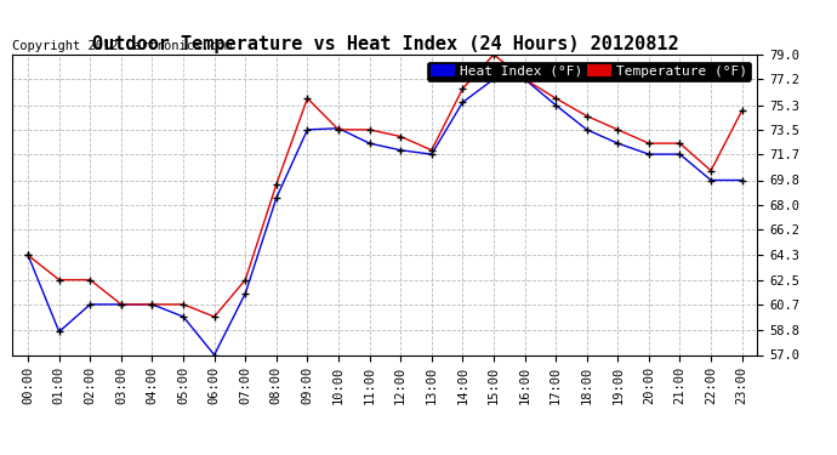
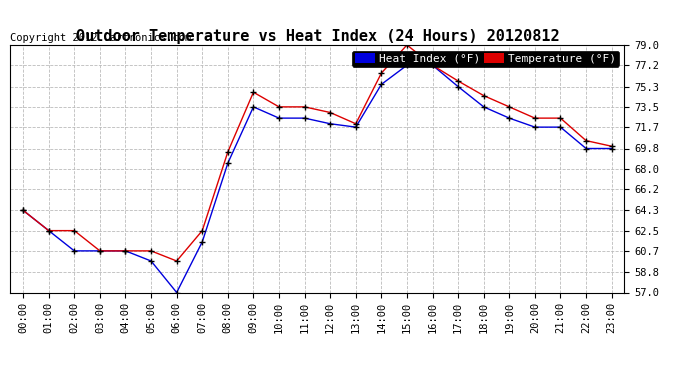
Heat Index (°F)/01:00: 58.7 -> 62.5
Temperature (°F)/09:00: 75.8 -> 74.8
Heat Index (°F)/10:00: 73.6 -> 72.5
Temperature (°F)/23:00: 74.9 -> 70.0
